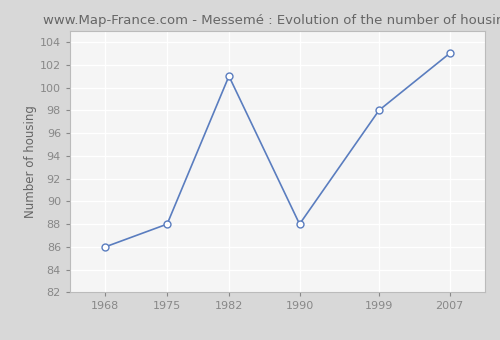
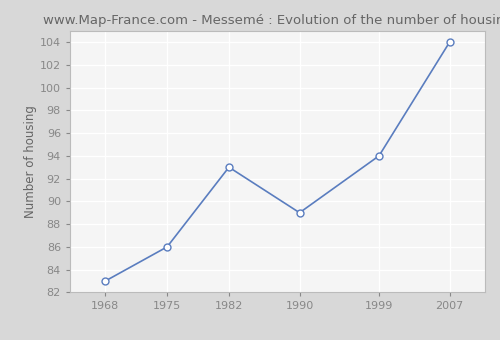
1968: 86 -> 83
1975: 88 -> 86
1982: 101 -> 93
1990: 88 -> 89
1999: 98 -> 94
2007: 103 -> 104
